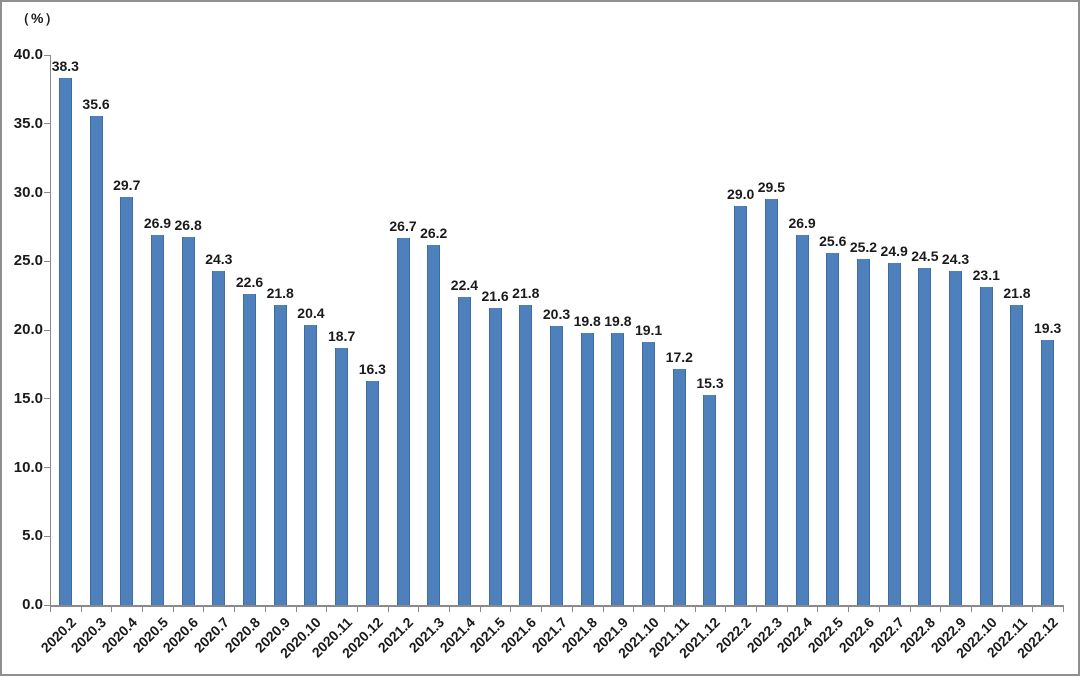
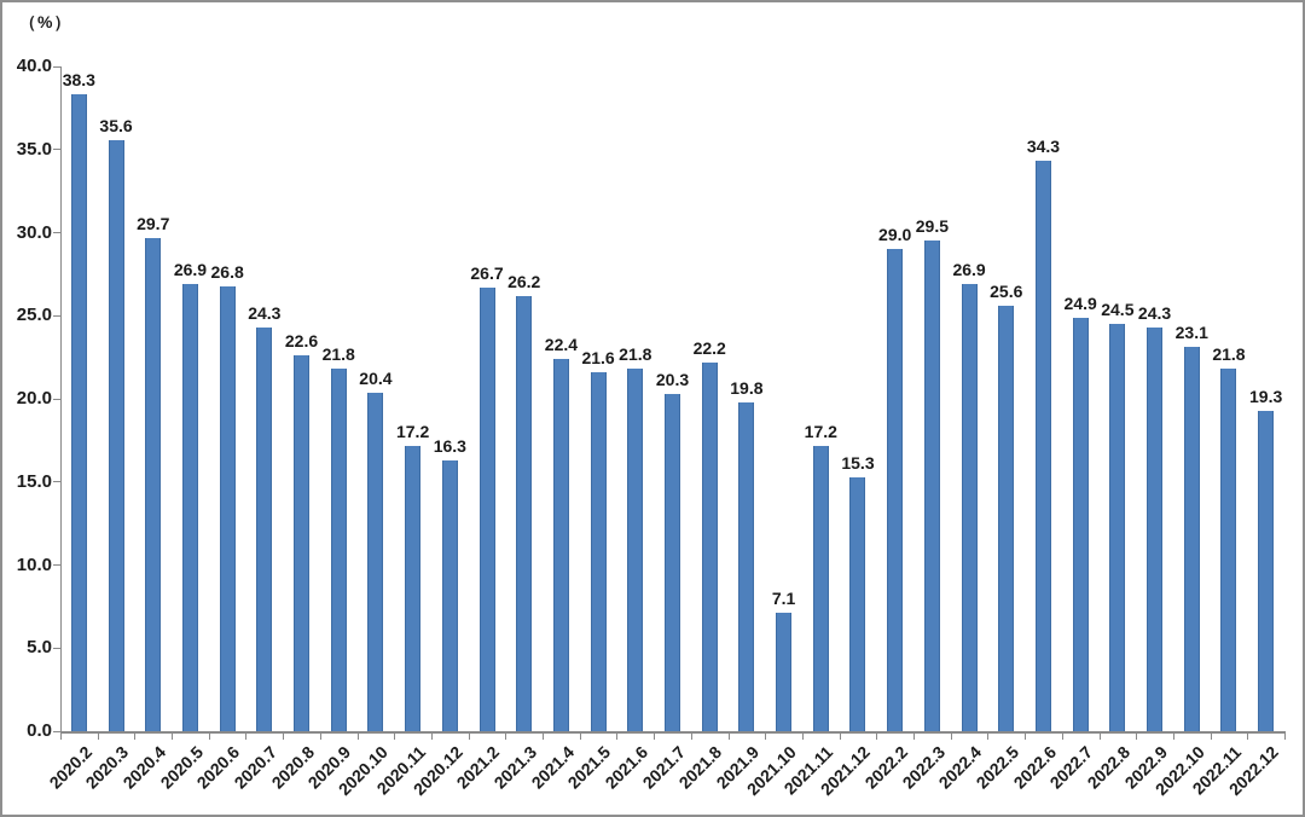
2020.11: 18.7 -> 17.2
2021.8: 19.8 -> 22.2
2021.10: 19.1 -> 7.1
2022.6: 25.2 -> 34.3
